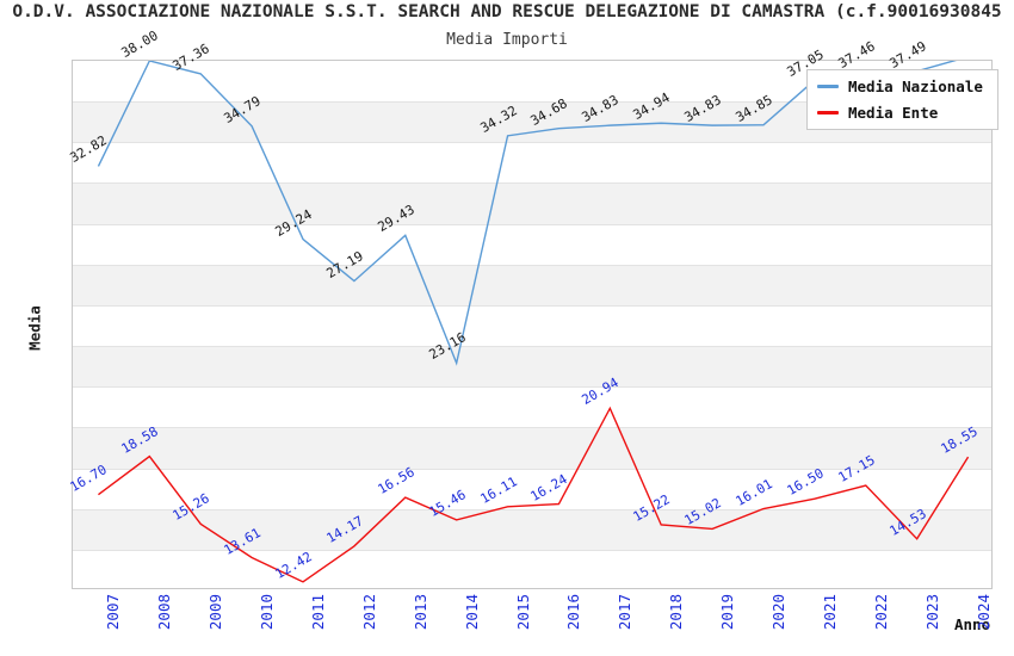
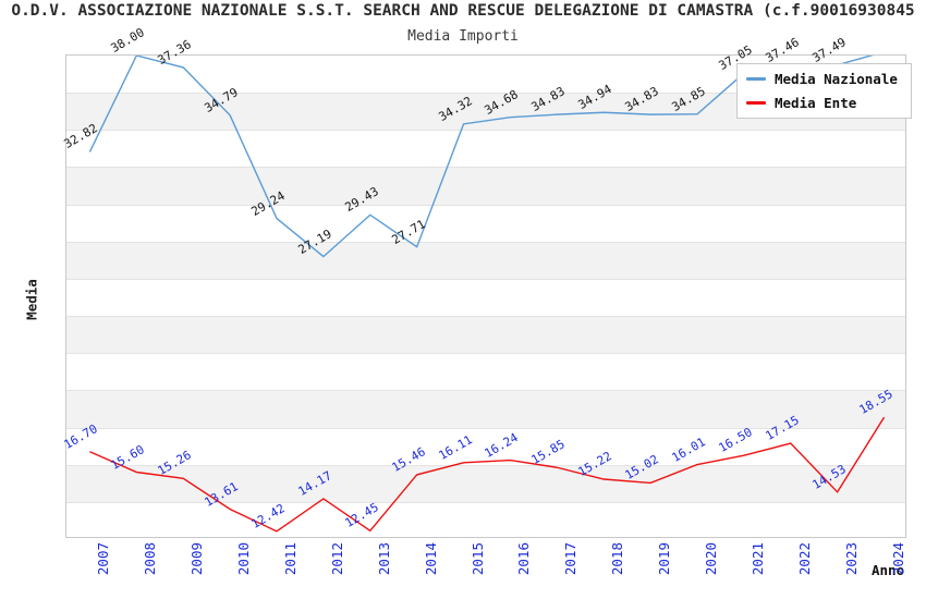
Media Ente/2008: 18.58 -> 15.60
Media Ente/2013: 16.56 -> 12.45
Media Nazionale/2014: 23.16 -> 27.71
Media Ente/2017: 20.94 -> 15.85
